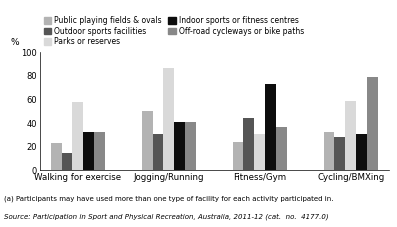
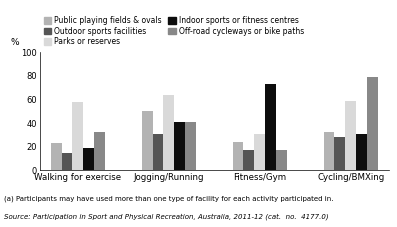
Indoor sports or fitness centres/Walking for exercise: 32 -> 19
Parks or reserves/Jogging/Running: 87 -> 64
Outdoor sports facilities/Fitness/Gym: 44 -> 17
Off-road cycleways or bike paths/Fitness/Gym: 37 -> 17
